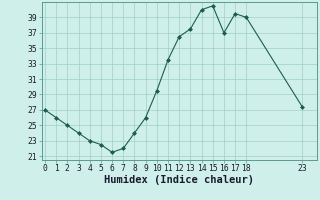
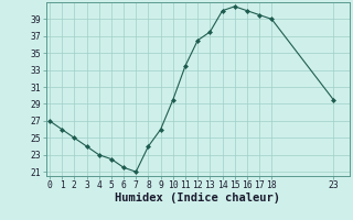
7: 22.0 -> 21.0
16: 37.0 -> 40.0
23: 27.4 -> 29.5
